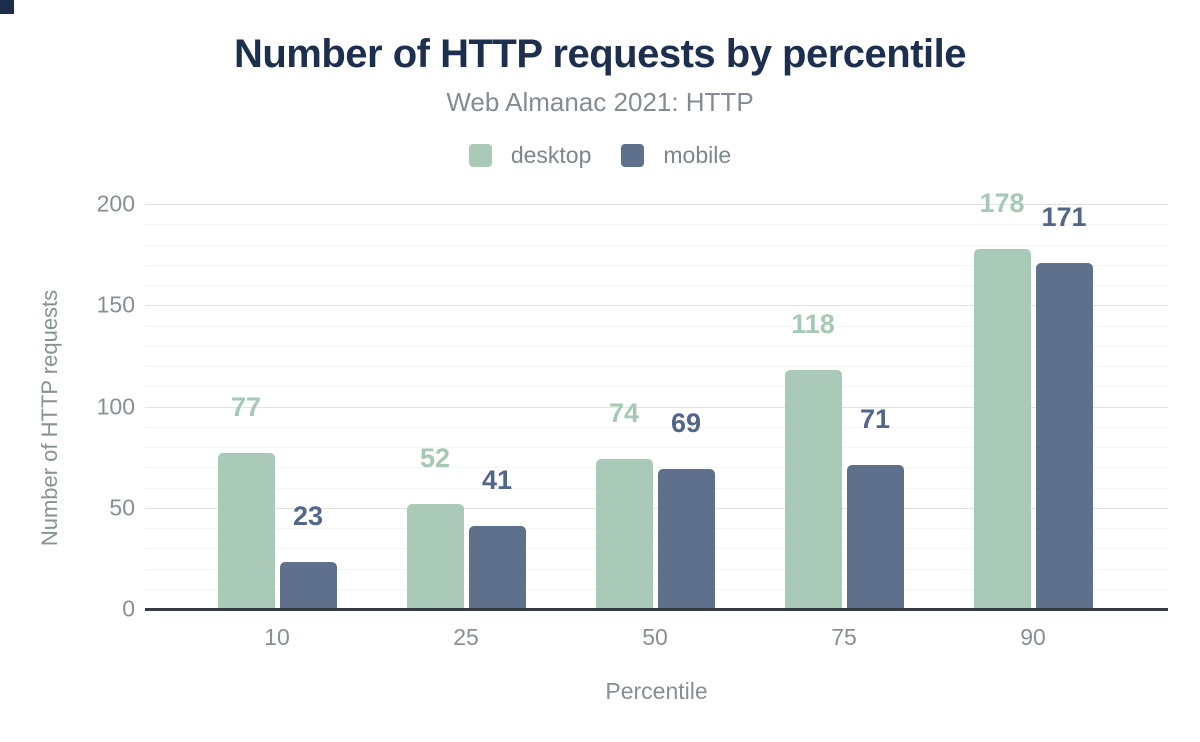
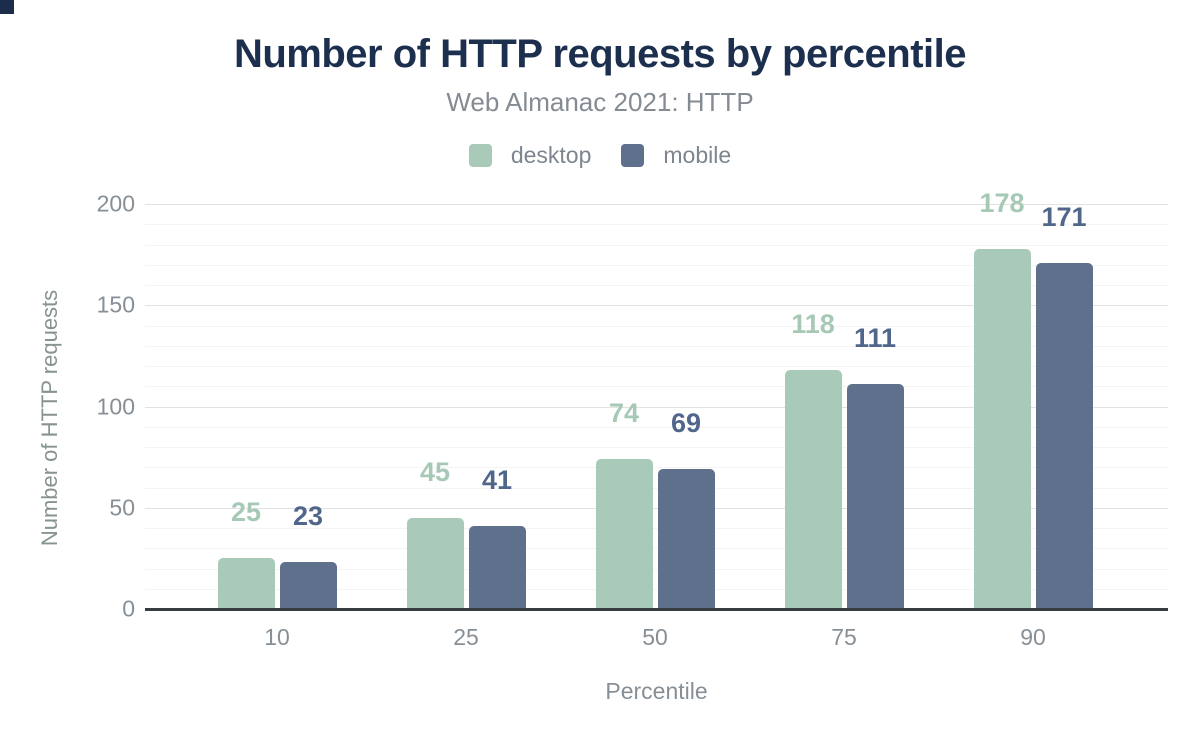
desktop/10: 77 -> 25
desktop/25: 52 -> 45
mobile/75: 71 -> 111
